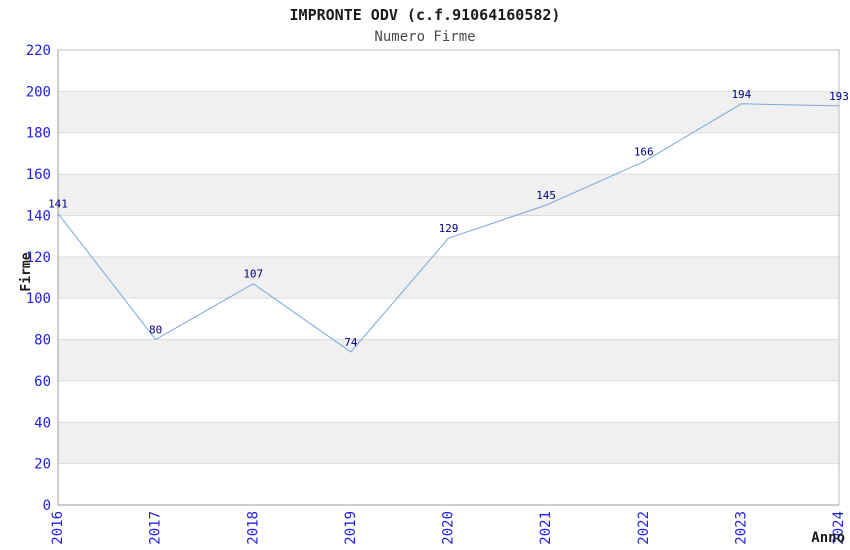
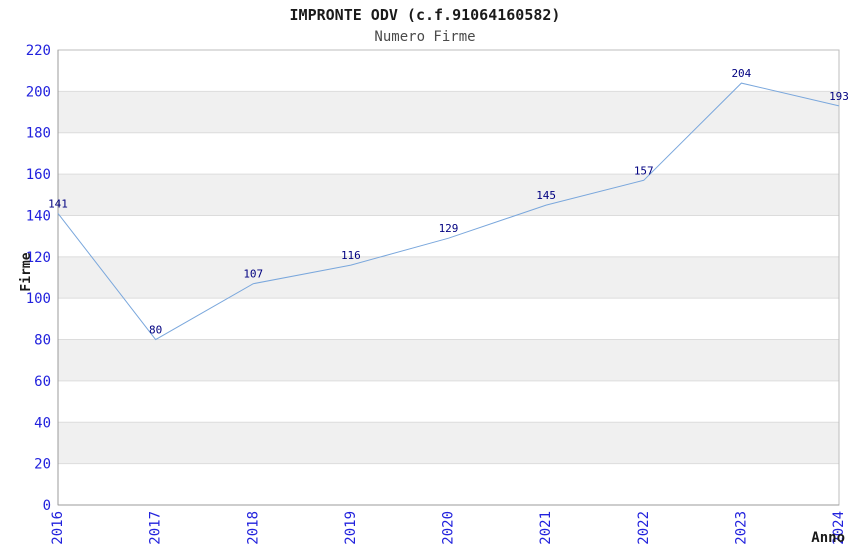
2019: 74 -> 116
2022: 166 -> 157
2023: 194 -> 204
